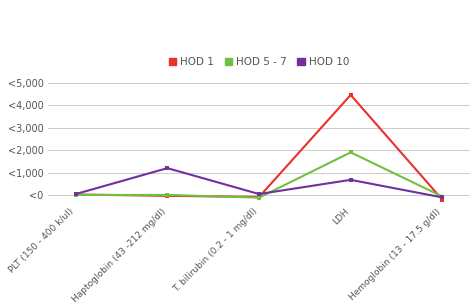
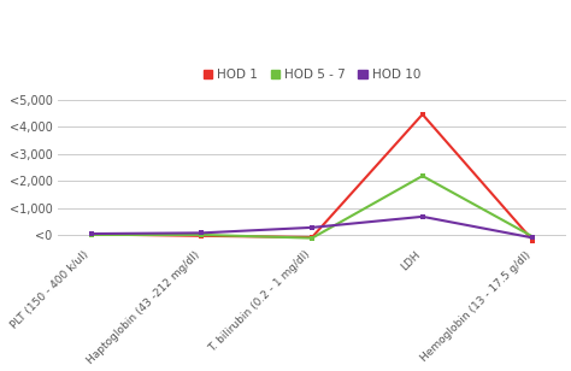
HOD 10/Haptoglobin (43 -212 mg/dl): <1,200 -> <80
HOD 10/T. bilirubin (0.2 - 1 mg/dl): <50 -> <280
HOD 5 - 7/LDH: <1,900 -> <2,180
